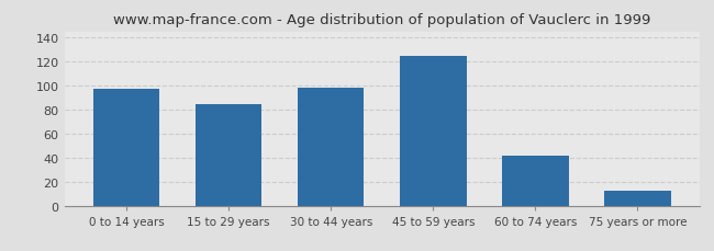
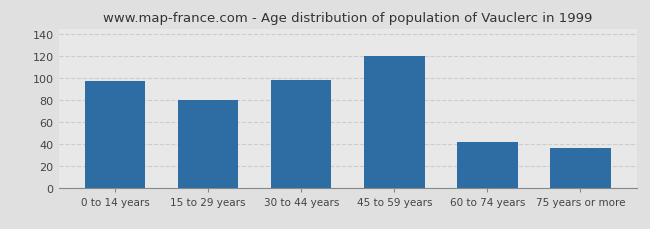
15 to 29 years: 85 -> 80
45 to 59 years: 125 -> 120
75 years or more: 12 -> 36
